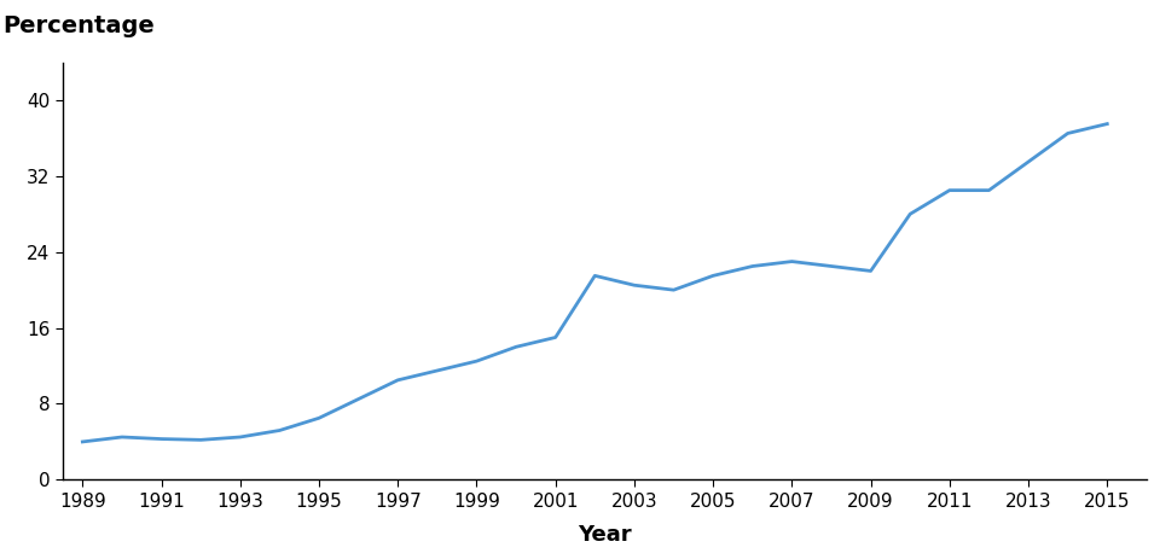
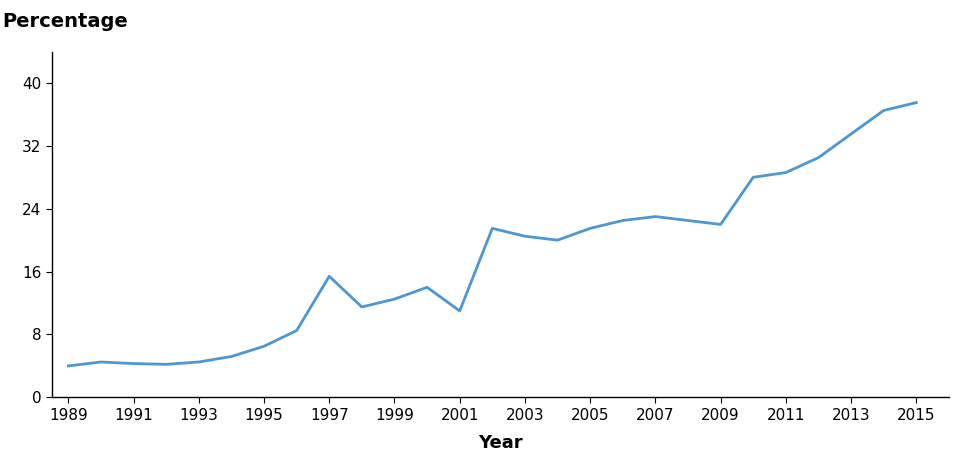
1997: 10.5 -> 15.4
2001: 15.0 -> 11.0
2011: 30.5 -> 28.6
